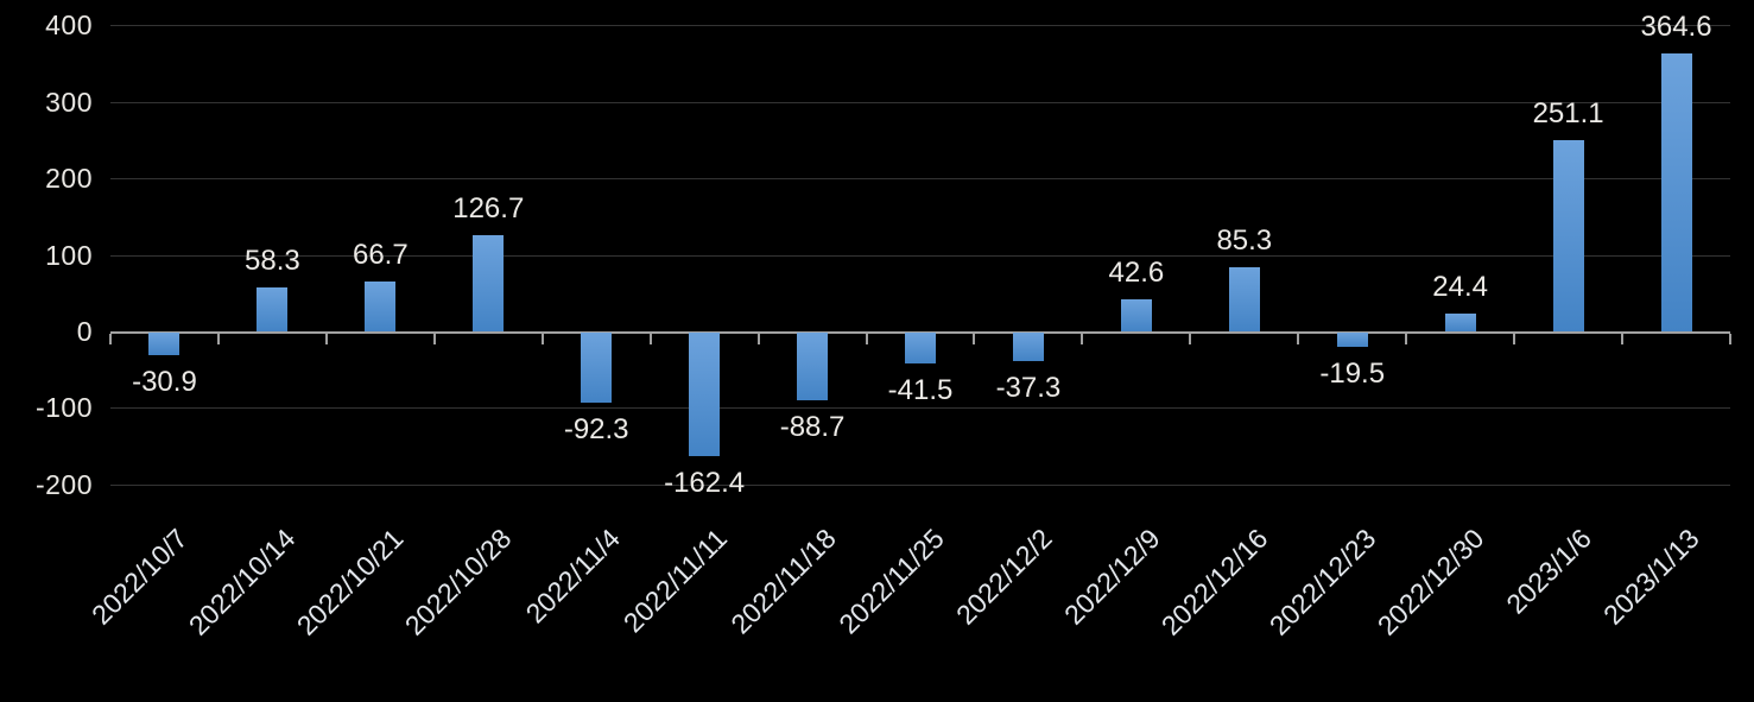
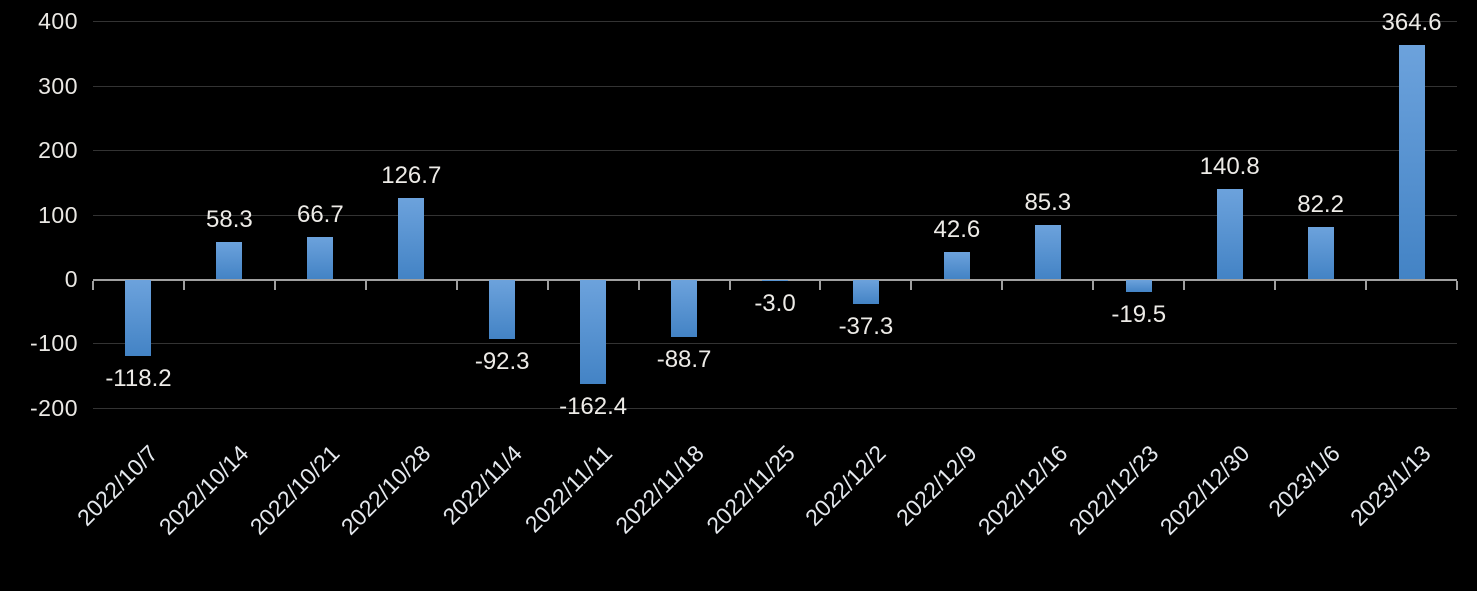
2022/10/7: -30.9 -> -118.2
2022/11/25: -41.5 -> -3.0
2022/12/30: 24.4 -> 140.8
2023/1/6: 251.1 -> 82.2
